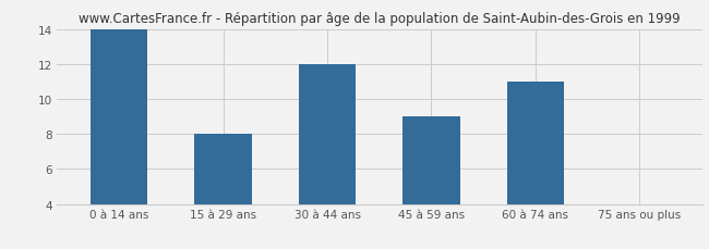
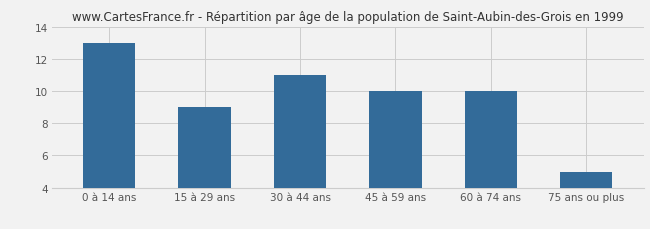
0 à 14 ans: 14 -> 13
15 à 29 ans: 8 -> 9
30 à 44 ans: 12 -> 11
45 à 59 ans: 9 -> 10
60 à 74 ans: 11 -> 10
75 ans ou plus: 4 -> 5
